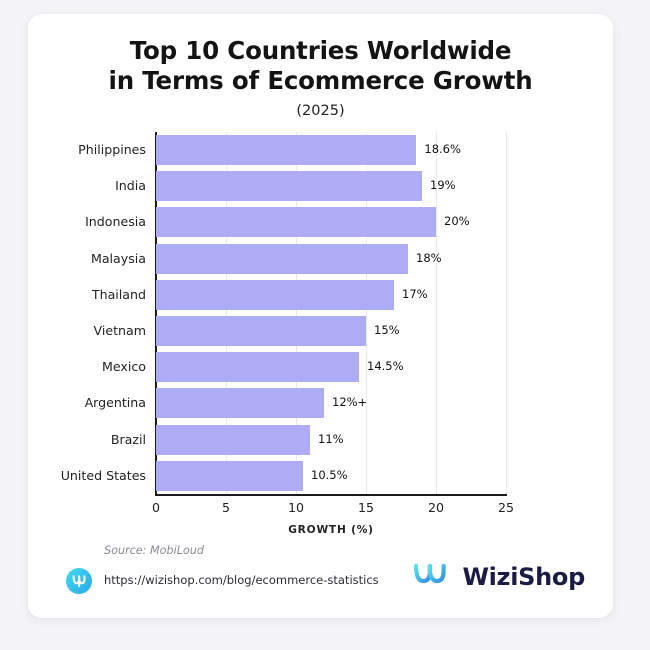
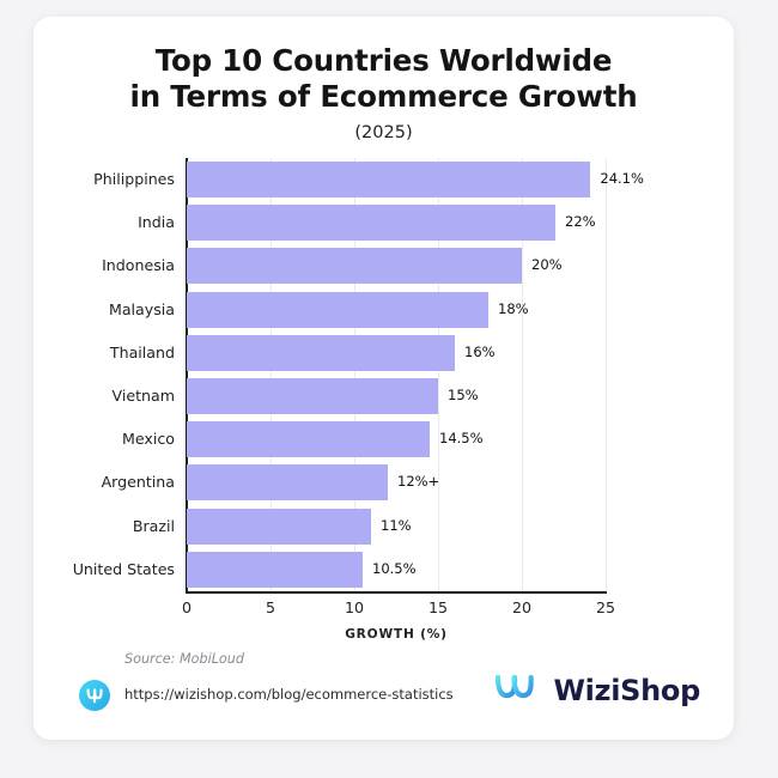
Philippines: 18.6% -> 24.1%
India: 19% -> 22%
Thailand: 17% -> 16%
